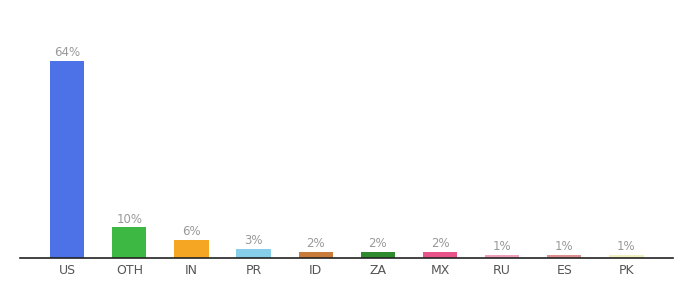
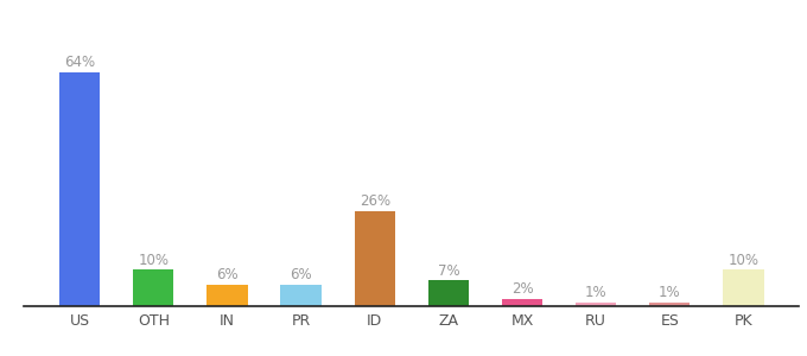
PR: 3% -> 6%
ID: 2% -> 26%
ZA: 2% -> 7%
PK: 1% -> 10%
